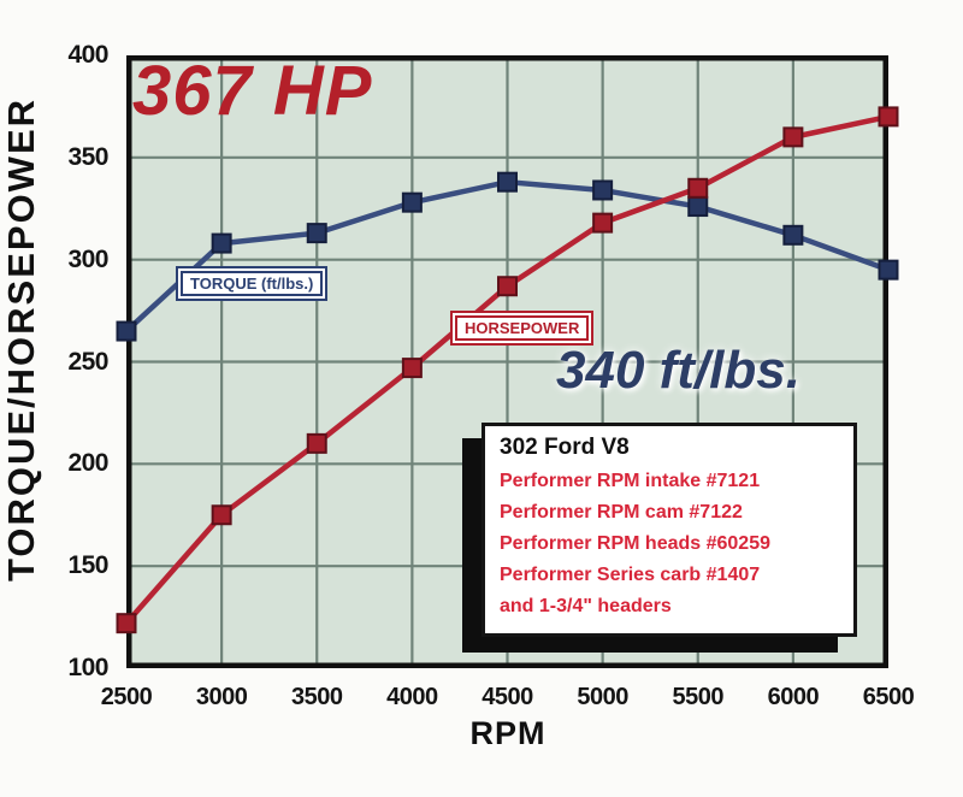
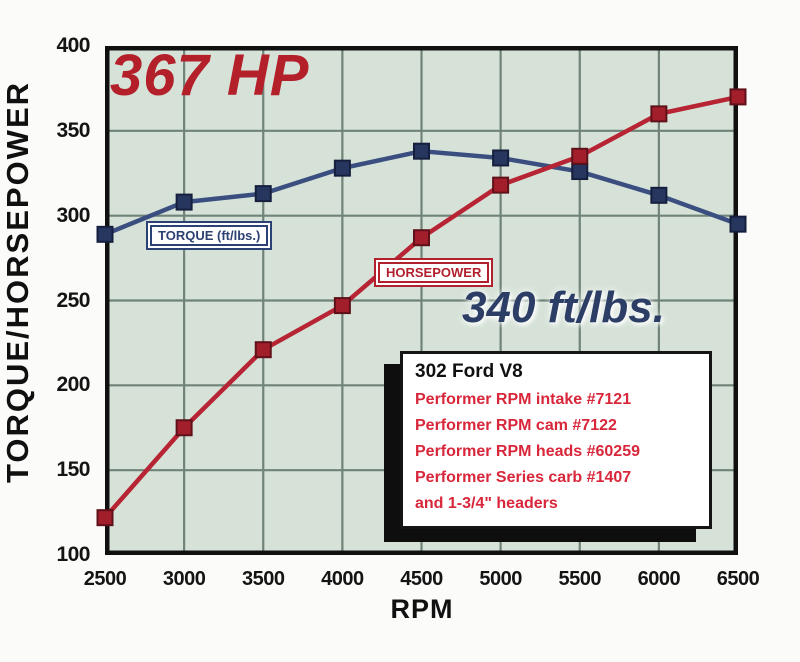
TORQUE (ft/lbs.)/2500: 265 -> 289
HORSEPOWER/3500: 210 -> 221
